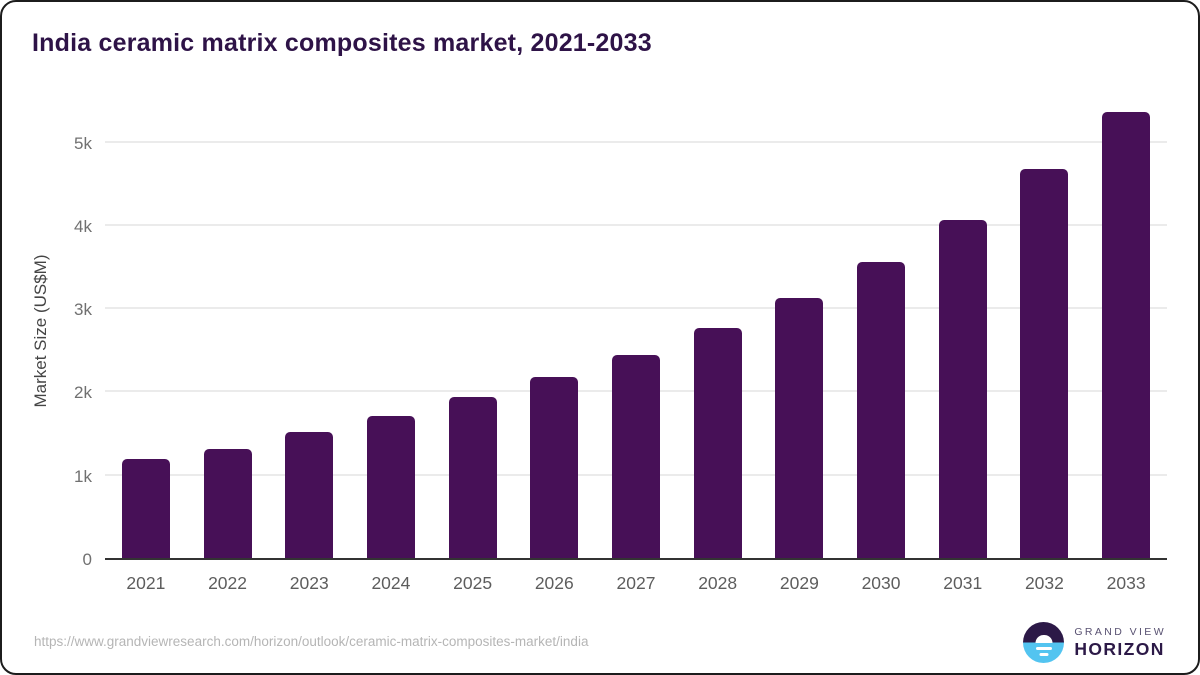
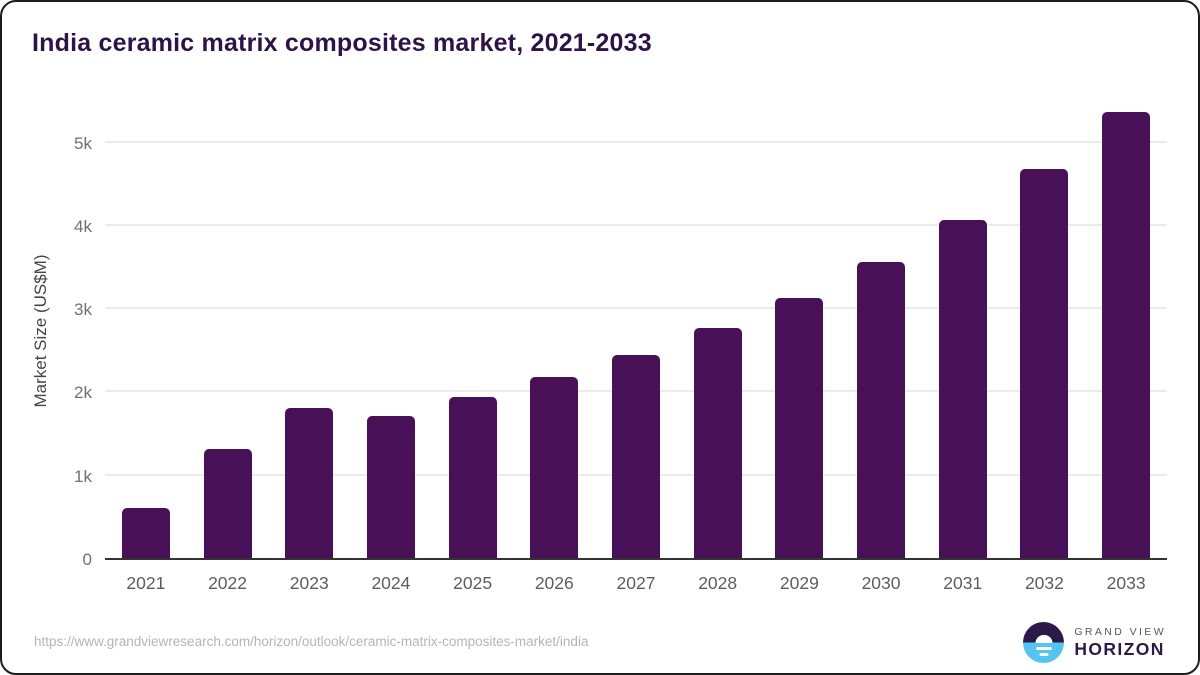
2021: 1.2k -> 0.6k
2023: 1.5k -> 1.8k
